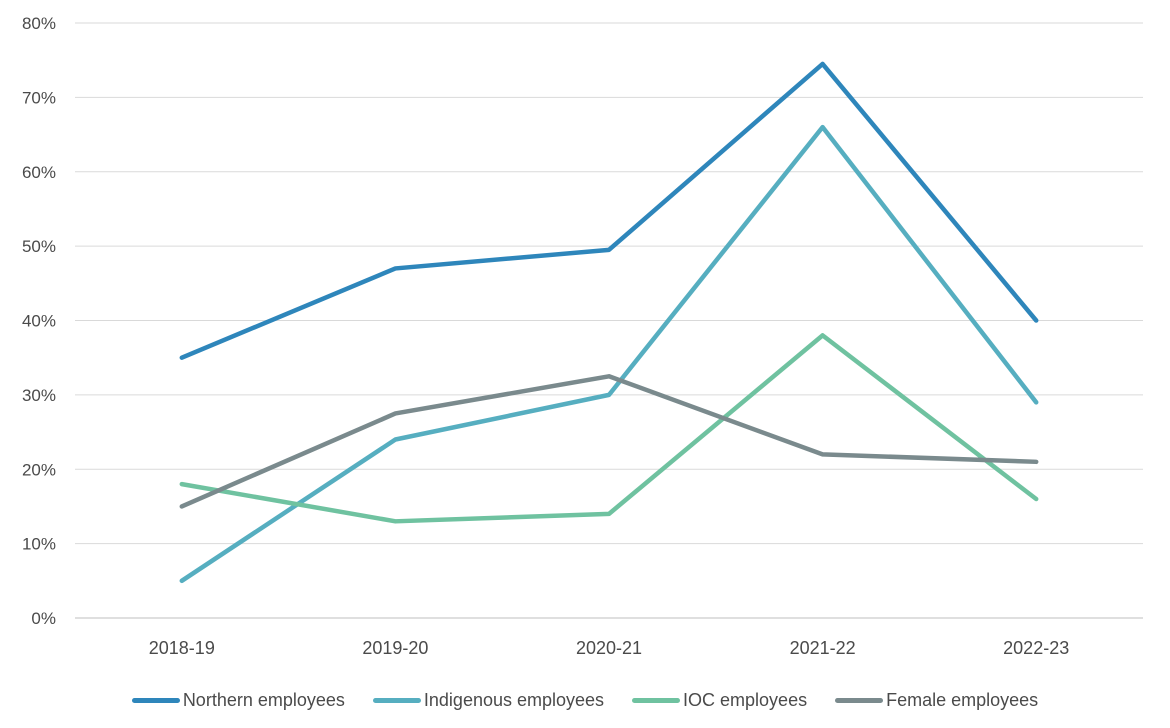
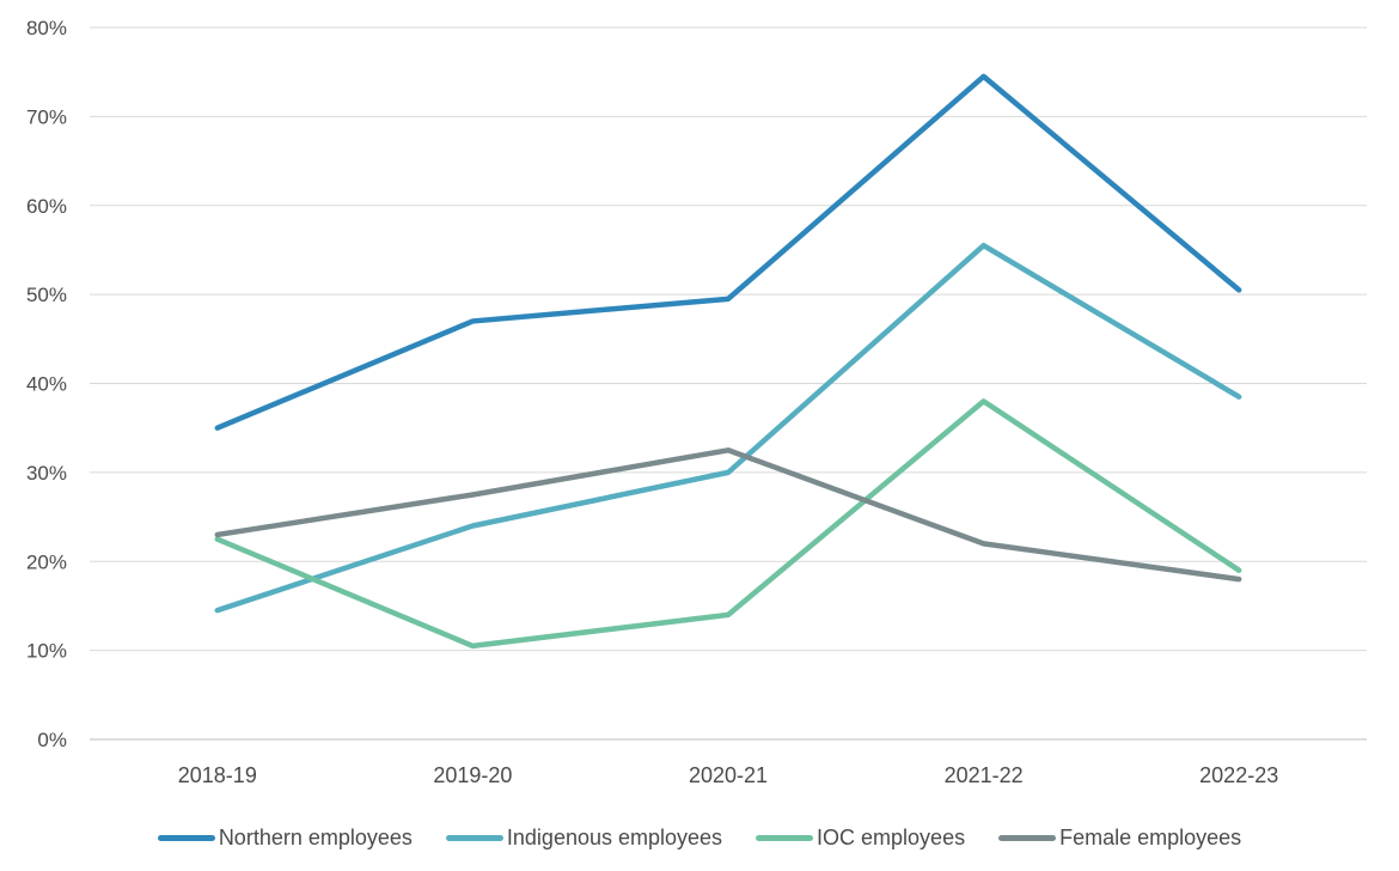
Indigenous employees/2018-19: 5% -> 14%
IOC employees/2018-19: 18% -> 22%
Female employees/2018-19: 15% -> 23%
IOC employees/2019-20: 13% -> 10%
Indigenous employees/2021-22: 66% -> 56%
Northern employees/2022-23: 40% -> 50%
Indigenous employees/2022-23: 29% -> 38%
IOC employees/2022-23: 16% -> 19%
Female employees/2022-23: 21% -> 18%
